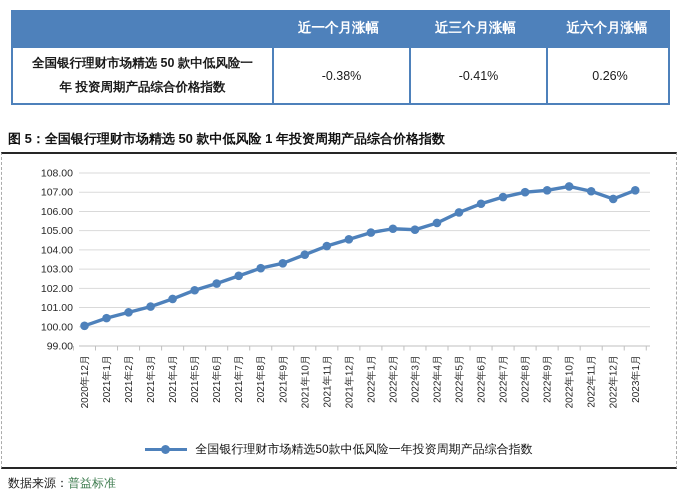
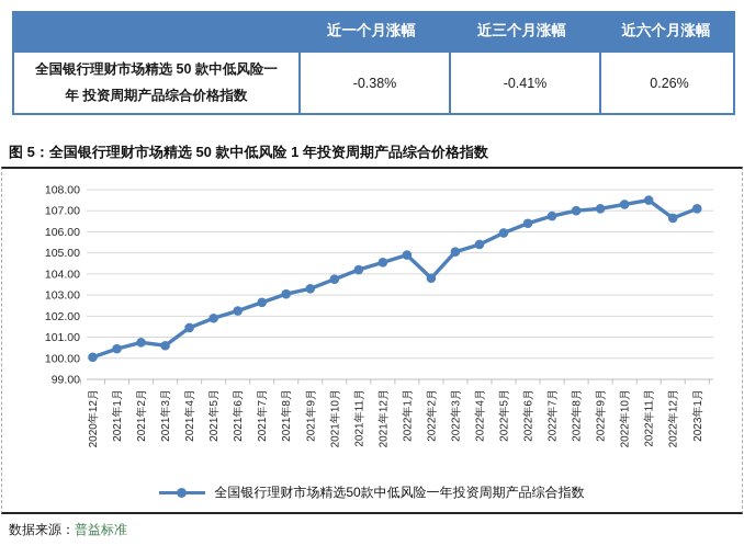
2021年3月: 101.0 -> 100.6
2022年2月: 105.1 -> 103.8
2022年11月: 107.0 -> 107.5
